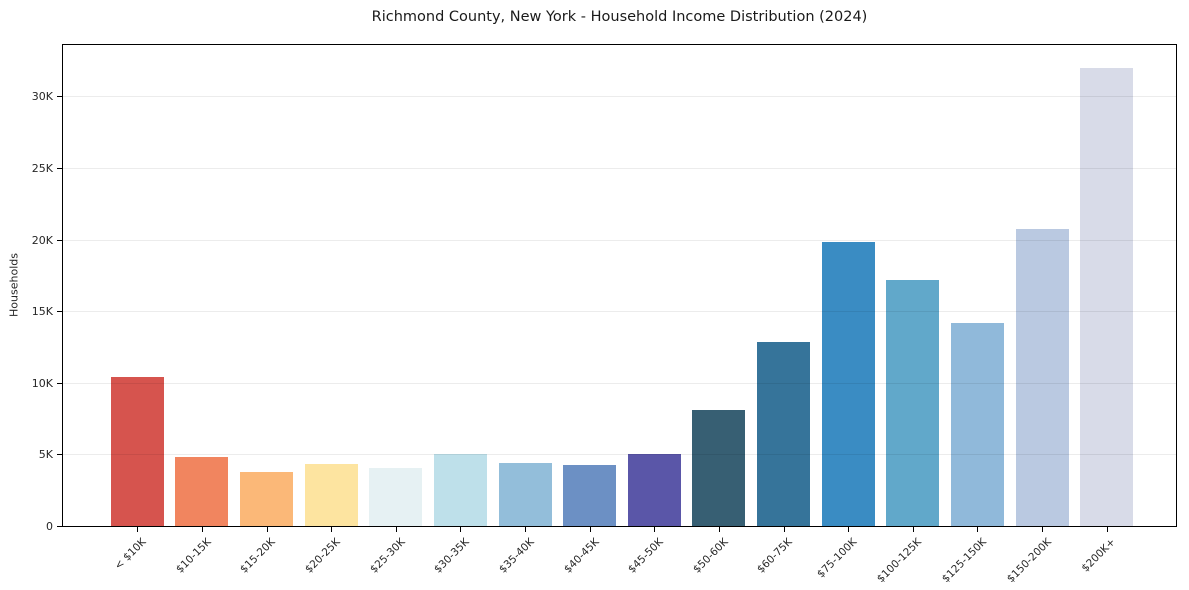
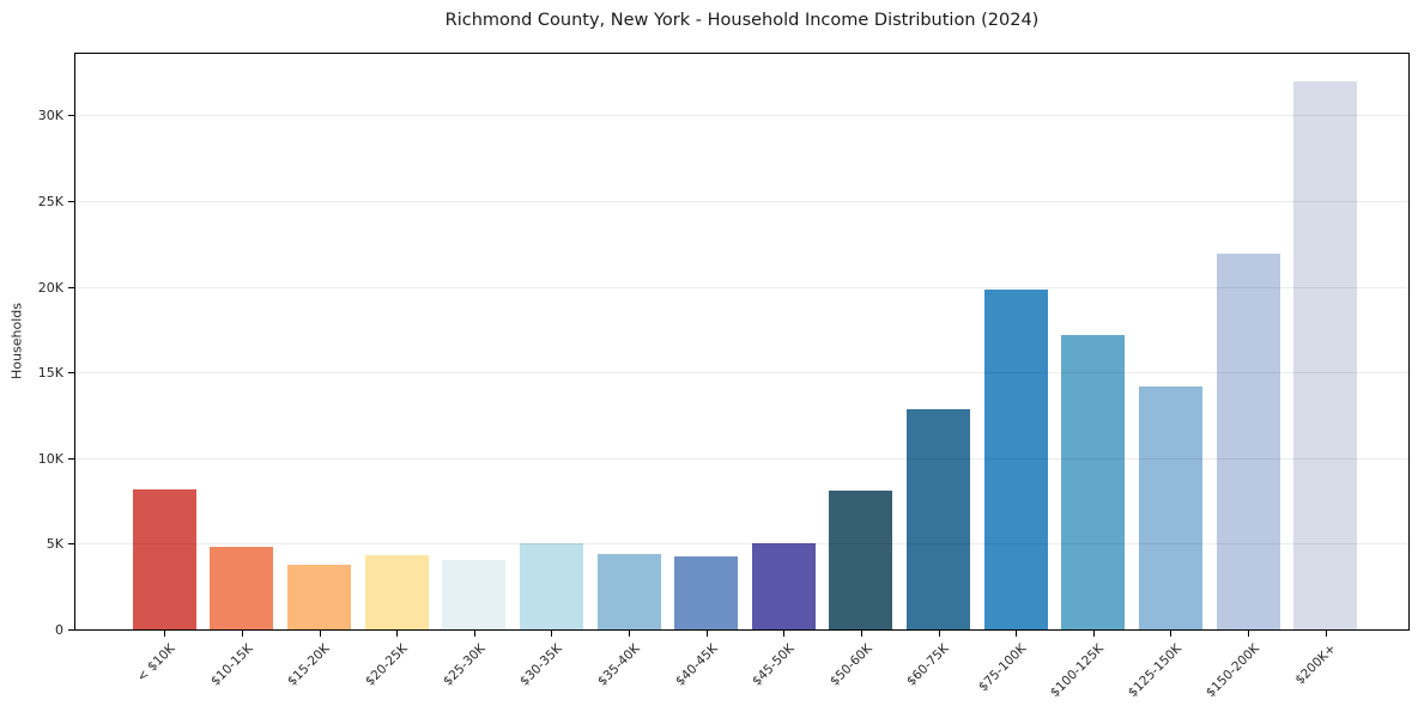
< $10K: 10.4K -> 8.2K
$150-200K: 20.8K -> 21.9K
